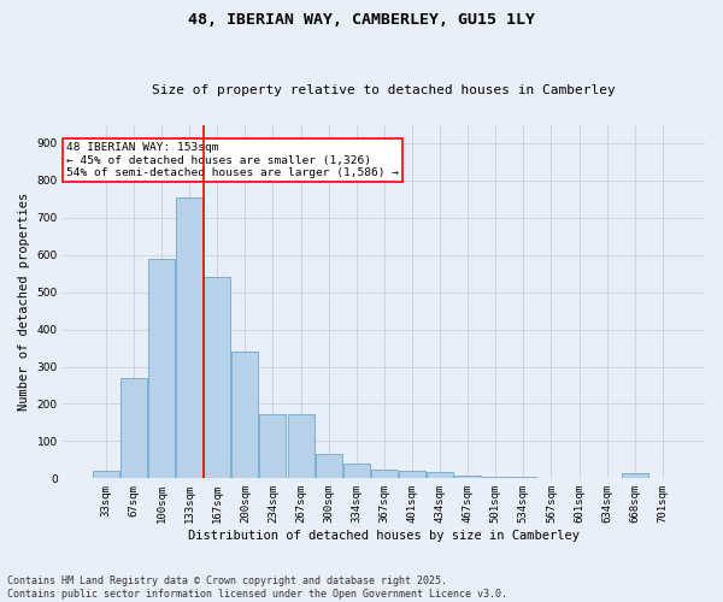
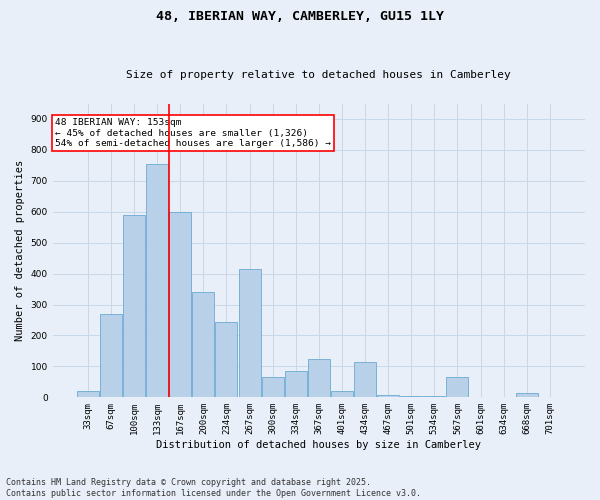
167sqm: 540 -> 600
234sqm: 172 -> 245
267sqm: 172 -> 415
334sqm: 40 -> 85
367sqm: 25 -> 125
434sqm: 18 -> 115
567sqm: 2 -> 65
